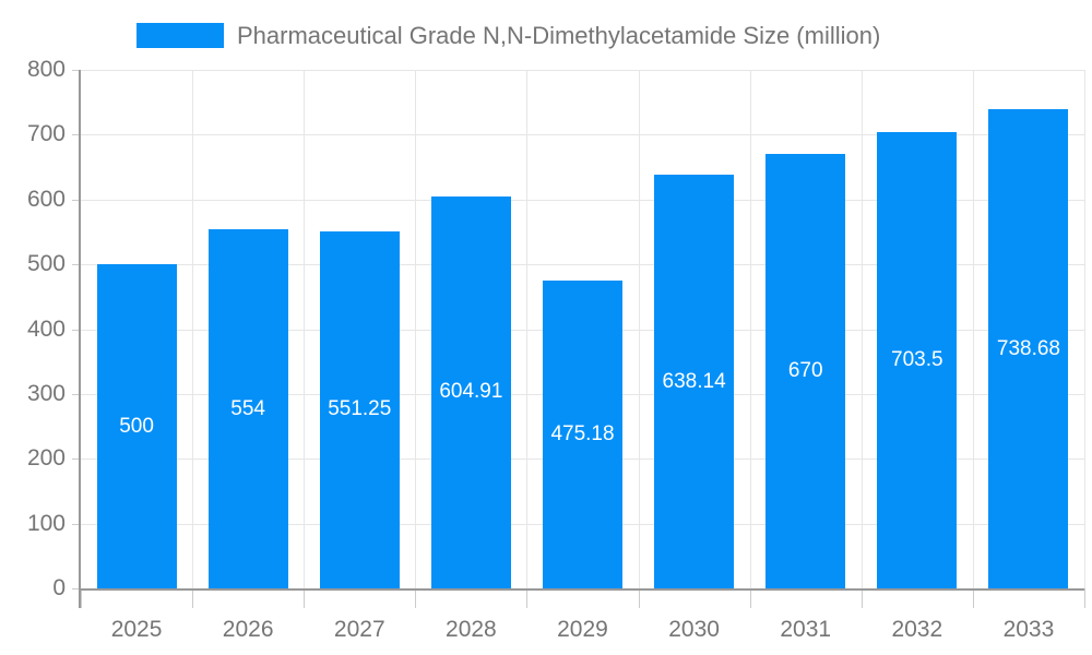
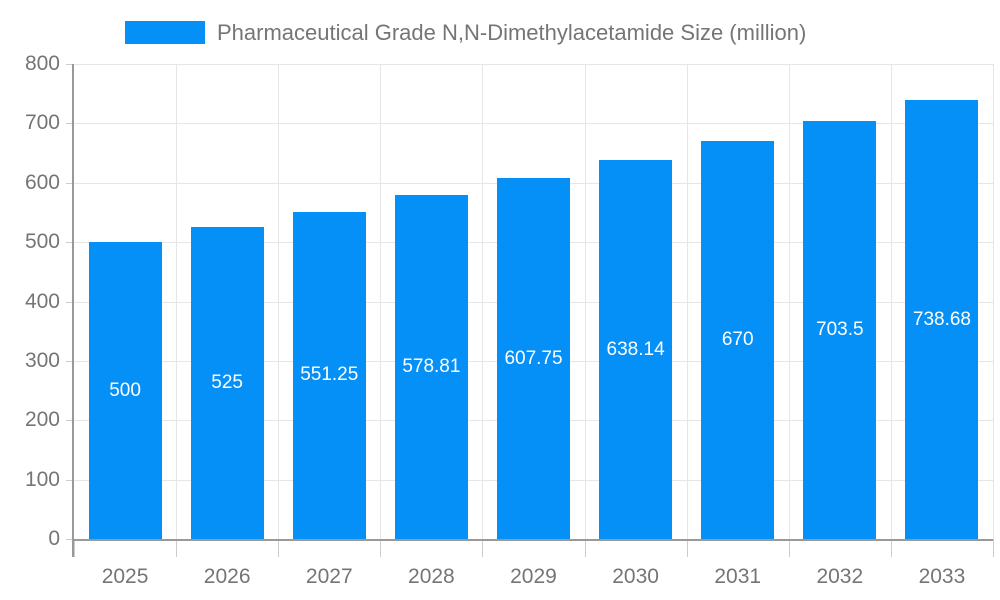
2026: 554 -> 525
2028: 604.91 -> 578.81
2029: 475.18 -> 607.75
